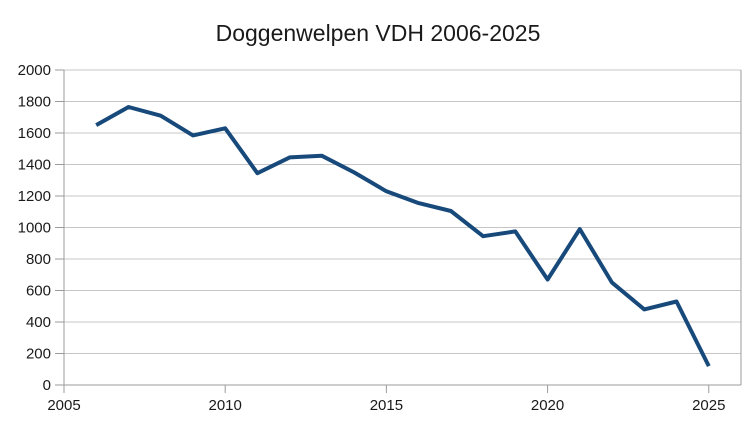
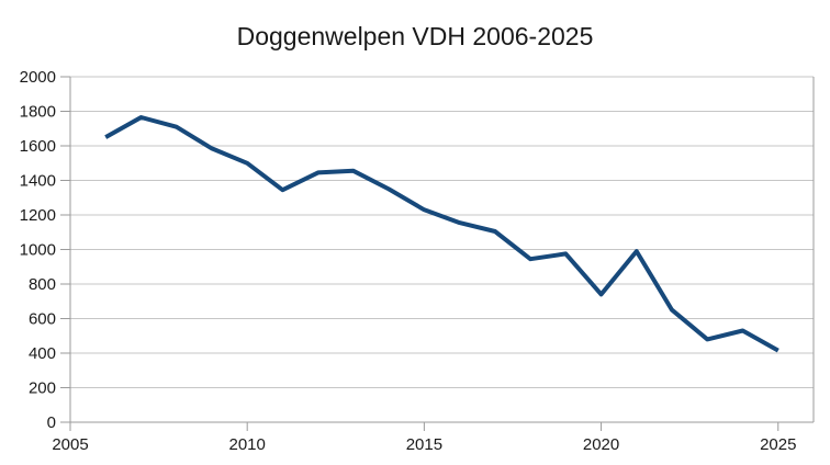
2010: 1630 -> 1500
2020: 670 -> 740
2025: 120 -> 420
